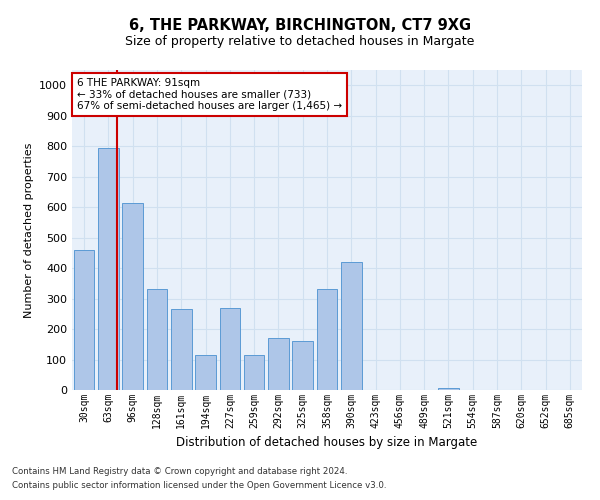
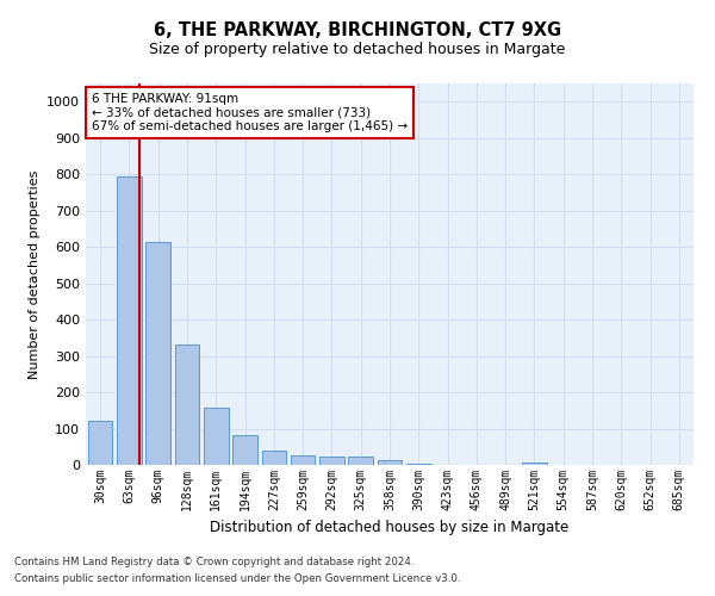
30sqm: 460 -> 120
161sqm: 265 -> 158
194sqm: 115 -> 82
227sqm: 270 -> 40
259sqm: 115 -> 27
292sqm: 170 -> 22
325sqm: 160 -> 22
358sqm: 330 -> 14
390sqm: 420 -> 4
